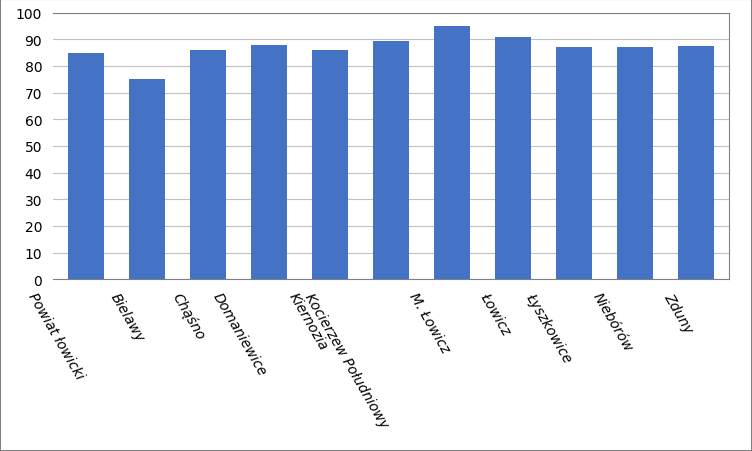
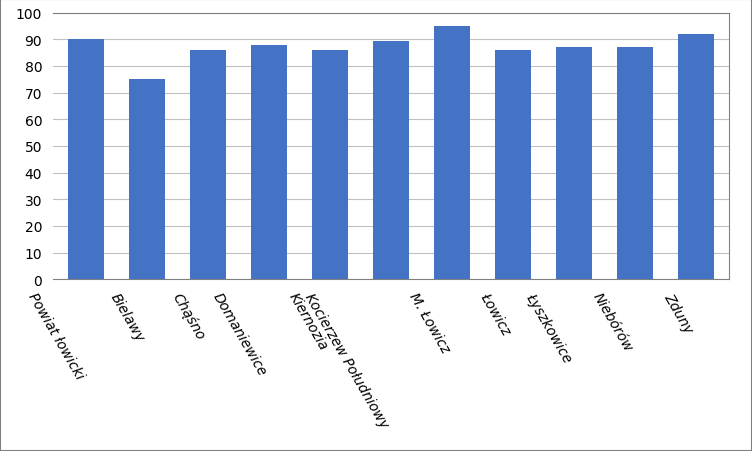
Powiat łowicki: 85.0 -> 90.0
Łowicz: 91.0 -> 86.0
Zduny: 87.5 -> 92.0
